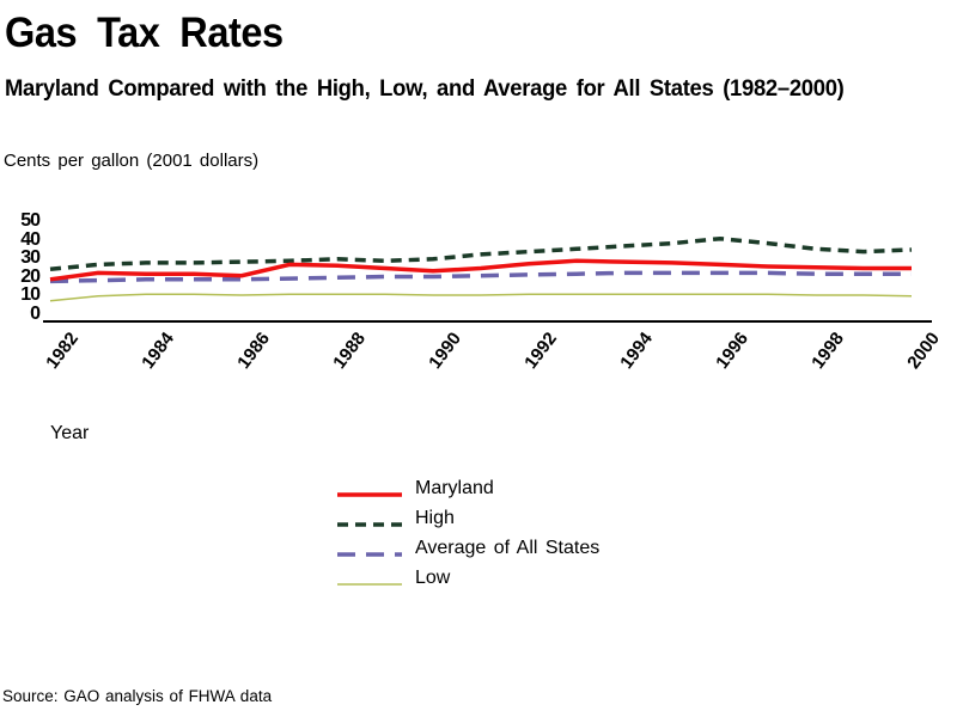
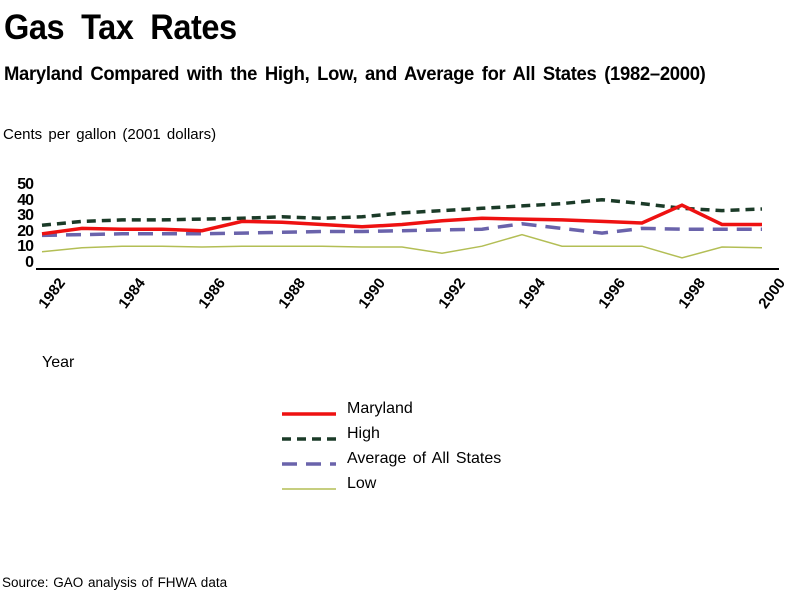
Low/1992: 10 -> 6
Average of All States/1994: 22 -> 25
Low/1994: 10 -> 18
Average of All States/1996: 22 -> 19
Maryland/1998: 25 -> 37
Low/1998: 10 -> 3
